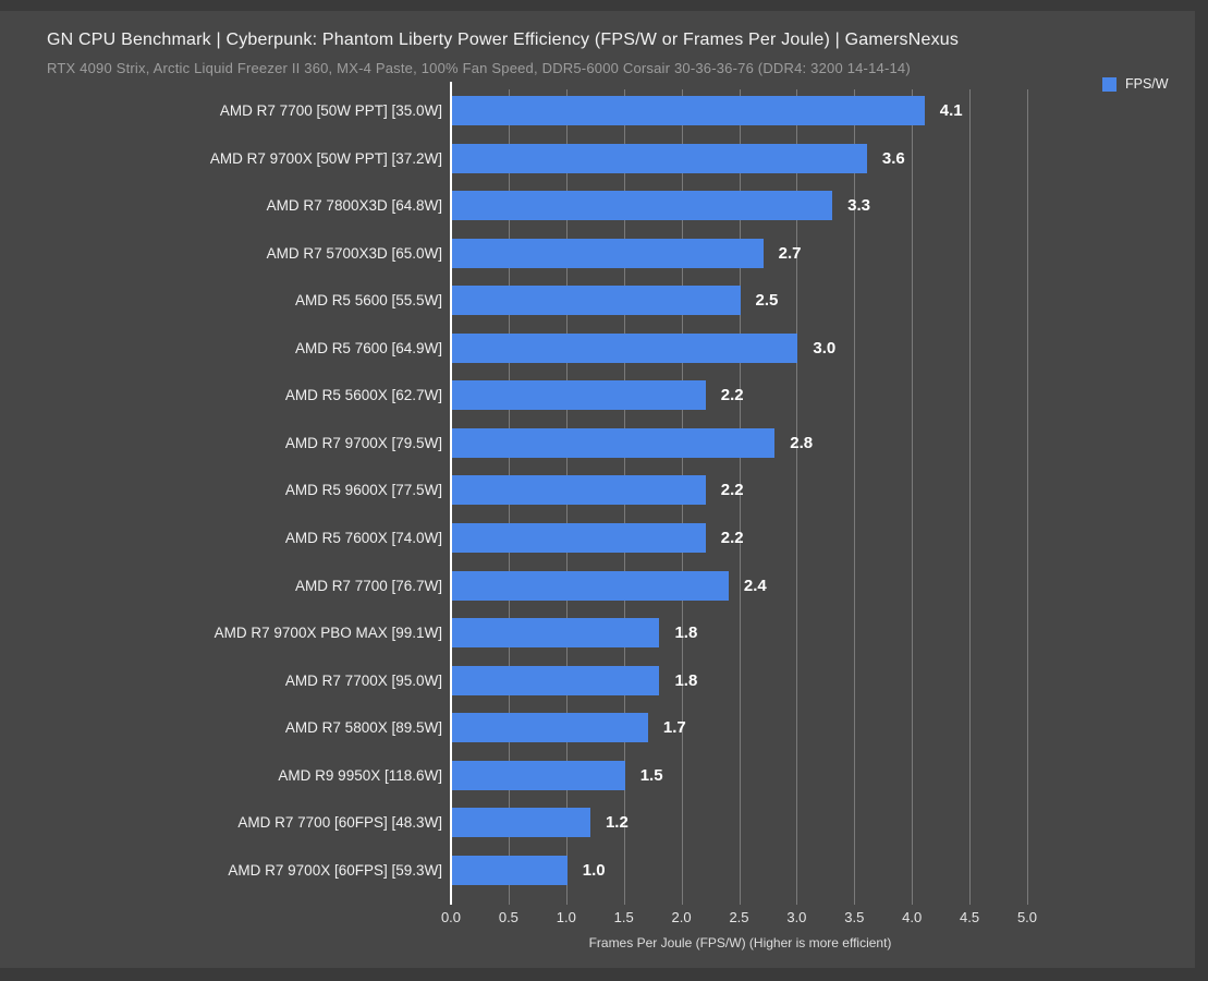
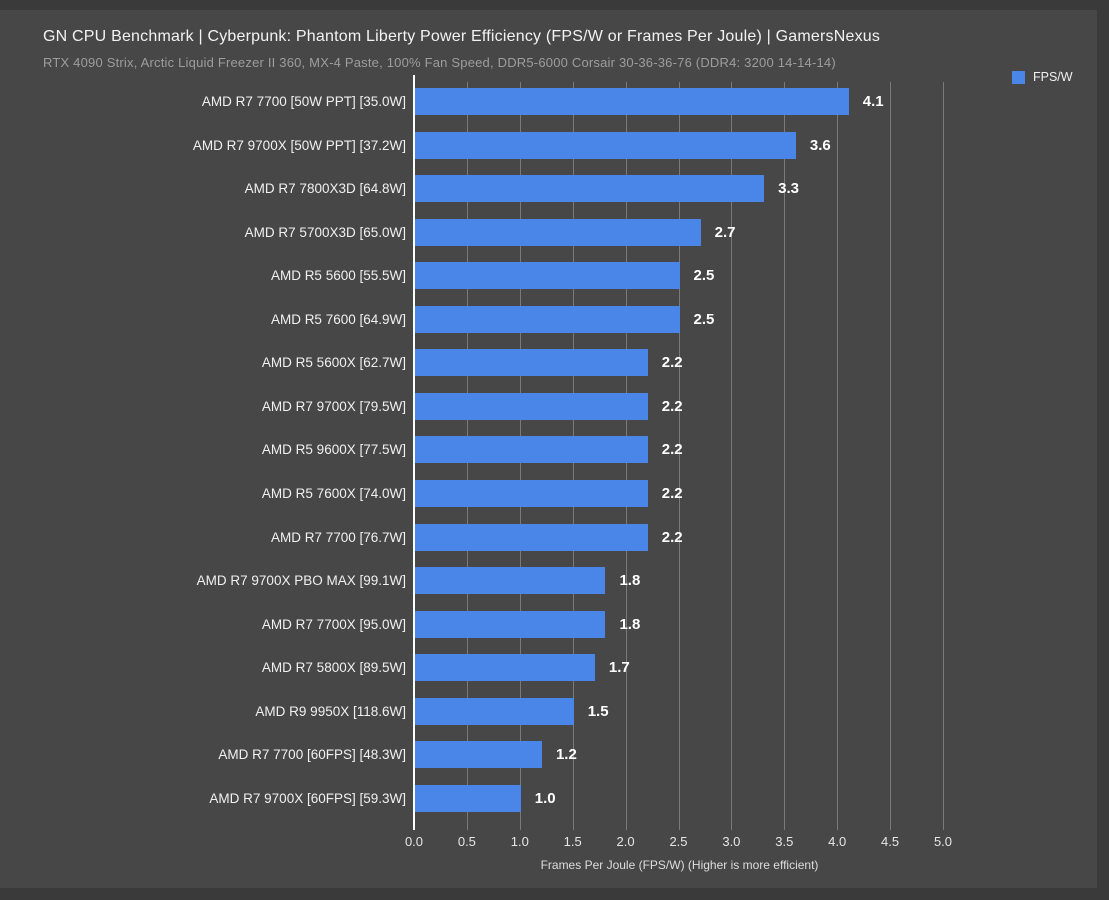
AMD R5 7600 [64.9W]: 3.0 -> 2.5
AMD R7 9700X [79.5W]: 2.8 -> 2.2
AMD R7 7700 [76.7W]: 2.4 -> 2.2
